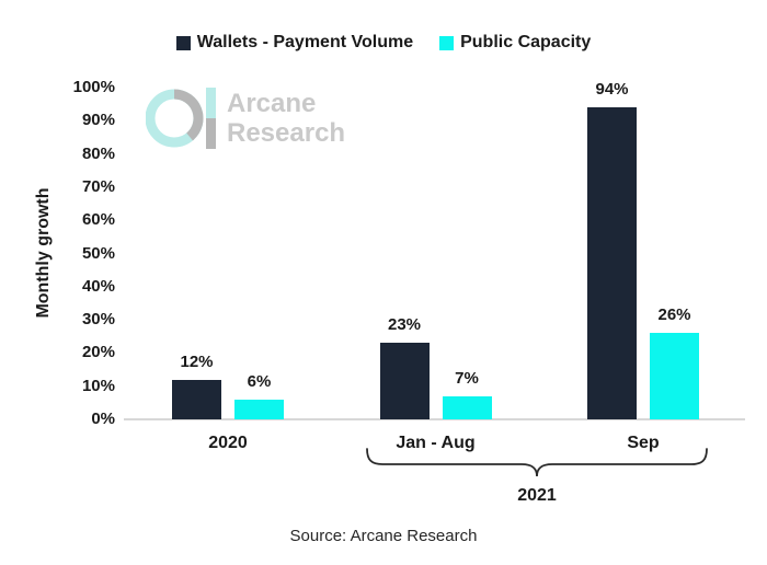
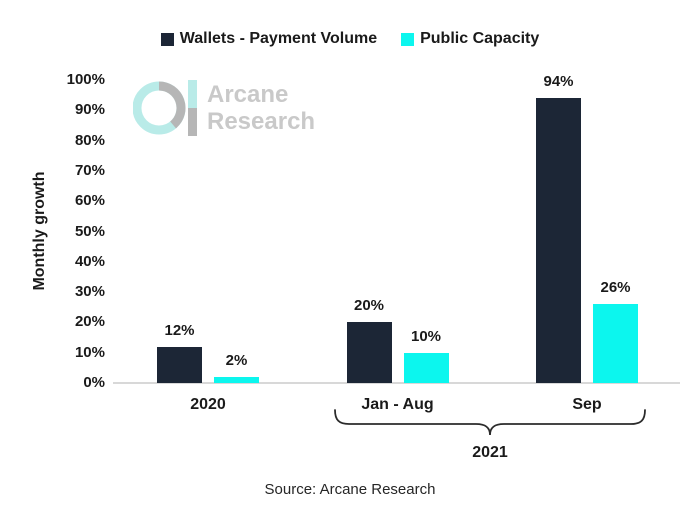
Public Capacity/2020: 6% -> 2%
Wallets - Payment Volume/Jan - Aug: 23% -> 20%
Public Capacity/Jan - Aug: 7% -> 10%
